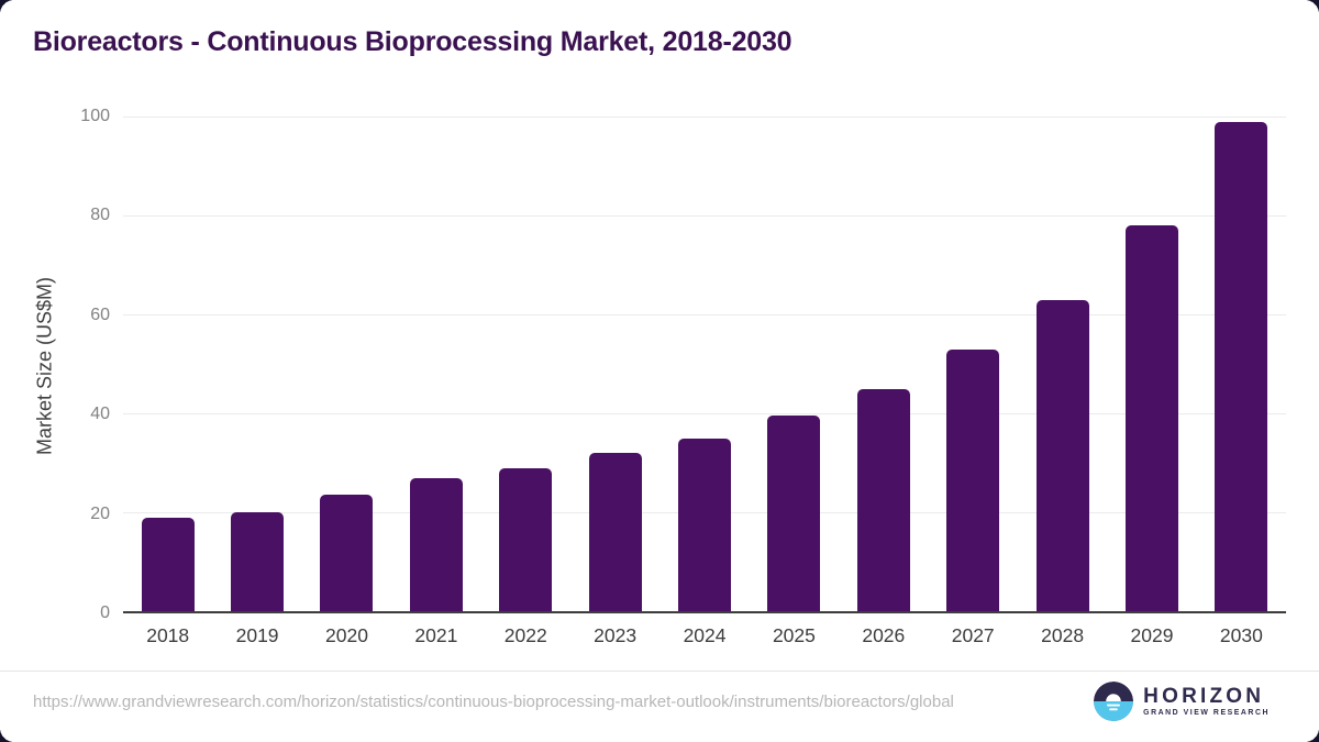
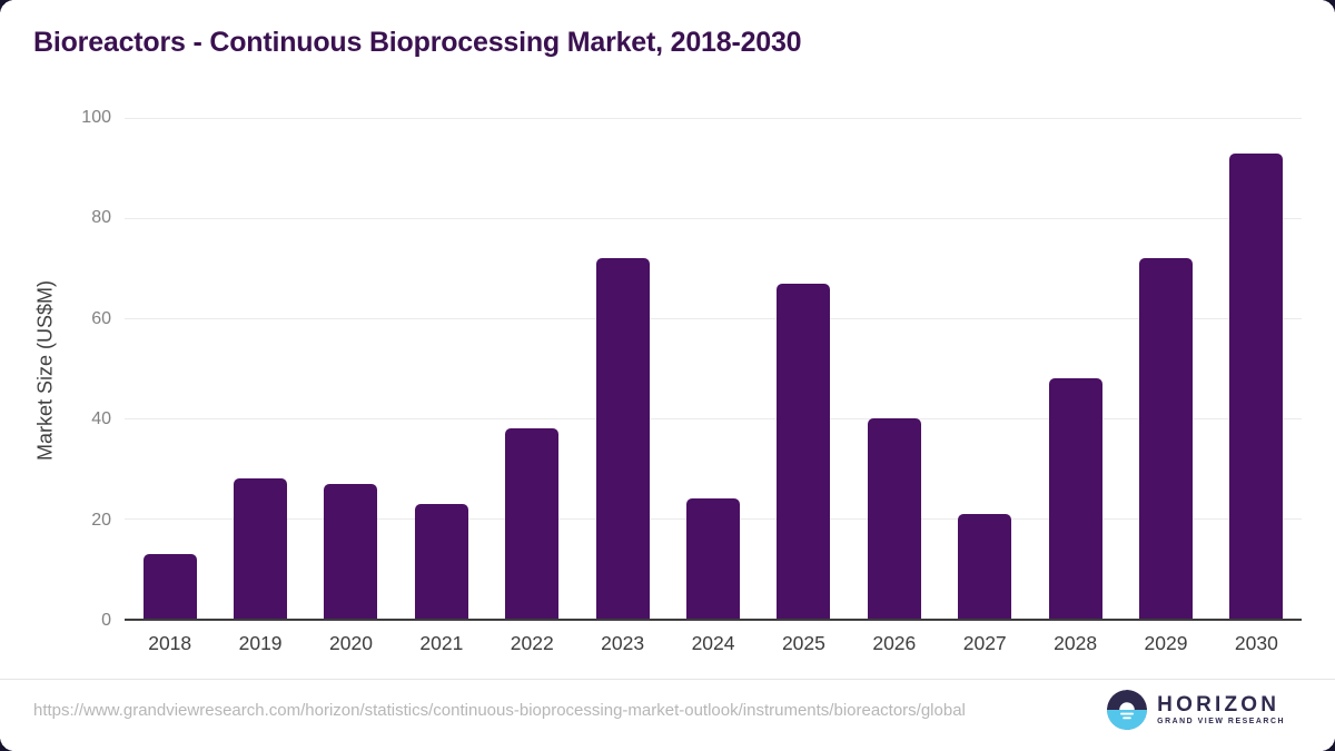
2018: 19 -> 13
2019: 20 -> 28
2020: 24 -> 27
2021: 27 -> 23
2022: 29 -> 38
2023: 32 -> 72
2024: 35 -> 24
2025: 40 -> 67
2026: 45 -> 40
2027: 53 -> 21
2028: 63 -> 48
2029: 78 -> 72
2030: 99 -> 93
